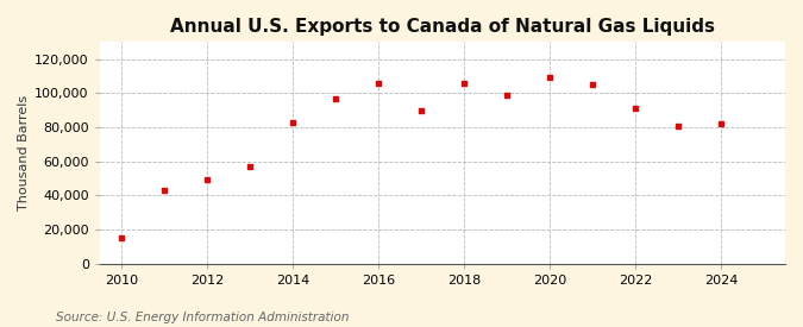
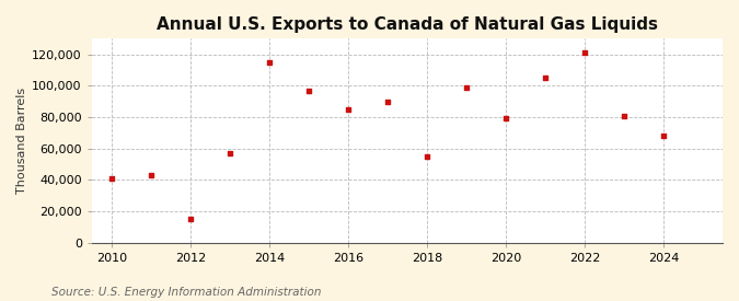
2010: 15,000 -> 41,000
2012: 49,000 -> 15,000
2014: 83,000 -> 115,000
2016: 106,000 -> 85,000
2018: 106,000 -> 55,000
2020: 109,000 -> 79,000
2022: 91,000 -> 121,000
2024: 82,000 -> 68,000
